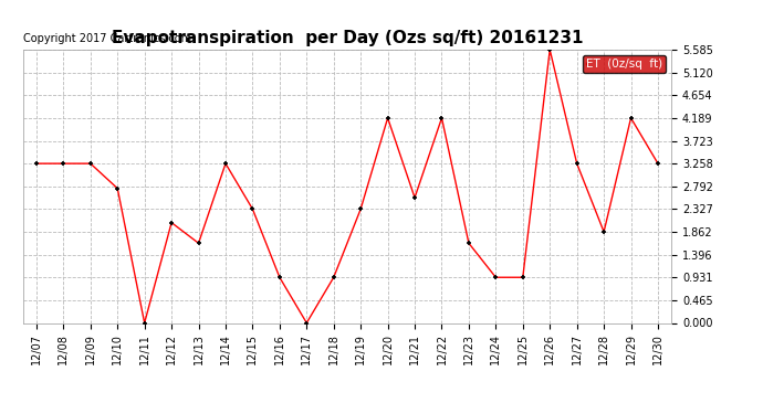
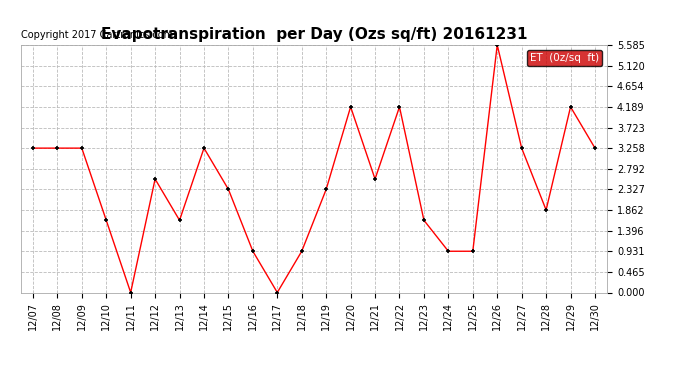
12/10: 2.75 -> 1.63
12/12: 2.05 -> 2.56
